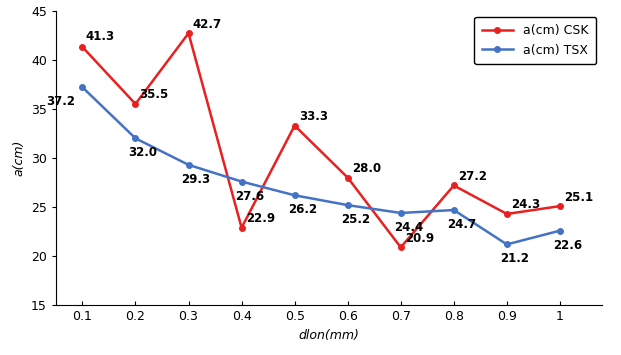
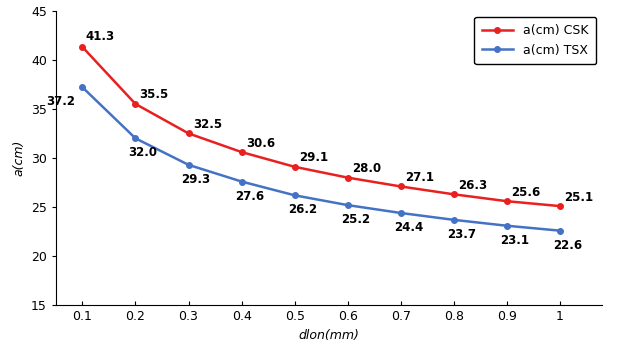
a(cm) CSK/0.3: 42.7 -> 32.5
a(cm) CSK/0.4: 22.9 -> 30.6
a(cm) CSK/0.5: 33.3 -> 29.1
a(cm) CSK/0.7: 20.9 -> 27.1
a(cm) CSK/0.8: 27.2 -> 26.3
a(cm) TSX/0.8: 24.7 -> 23.7
a(cm) CSK/0.9: 24.3 -> 25.6
a(cm) TSX/0.9: 21.2 -> 23.1
